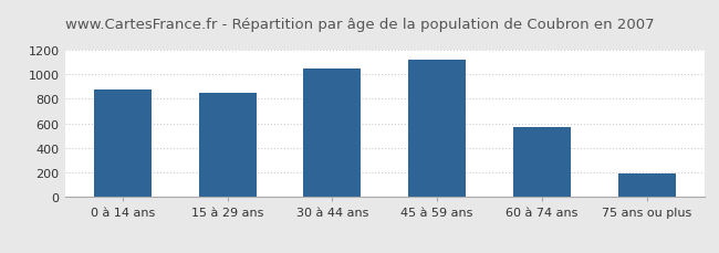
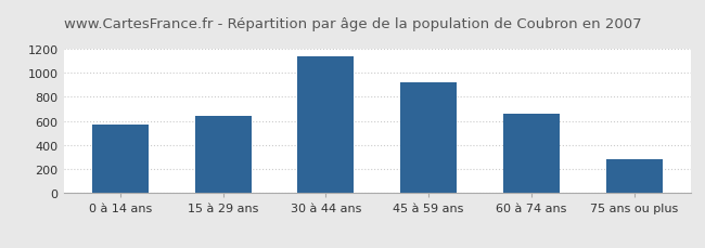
0 à 14 ans: 880 -> 570
15 à 29 ans: 840 -> 640
30 à 44 ans: 1050 -> 1140
45 à 59 ans: 1120 -> 920
60 à 74 ans: 570 -> 660
75 ans ou plus: 190 -> 280
